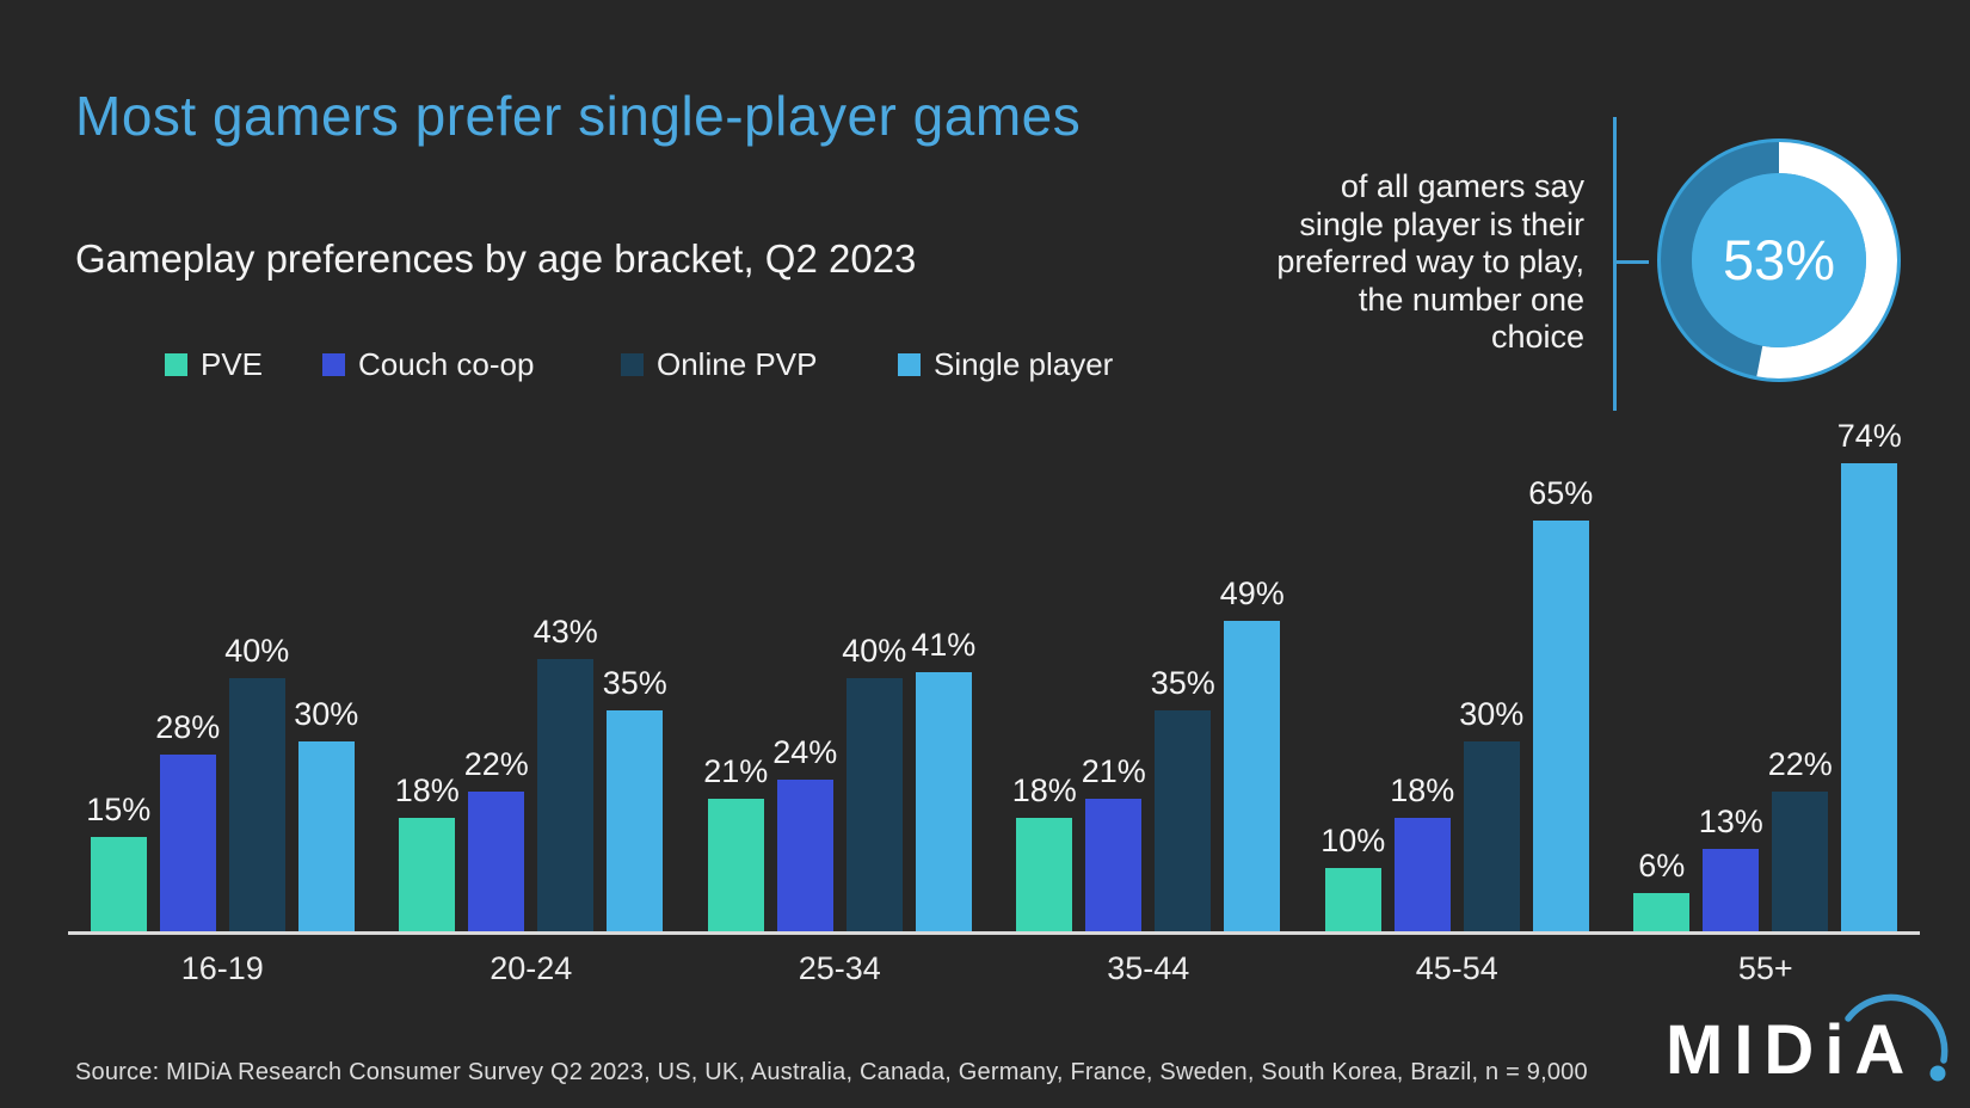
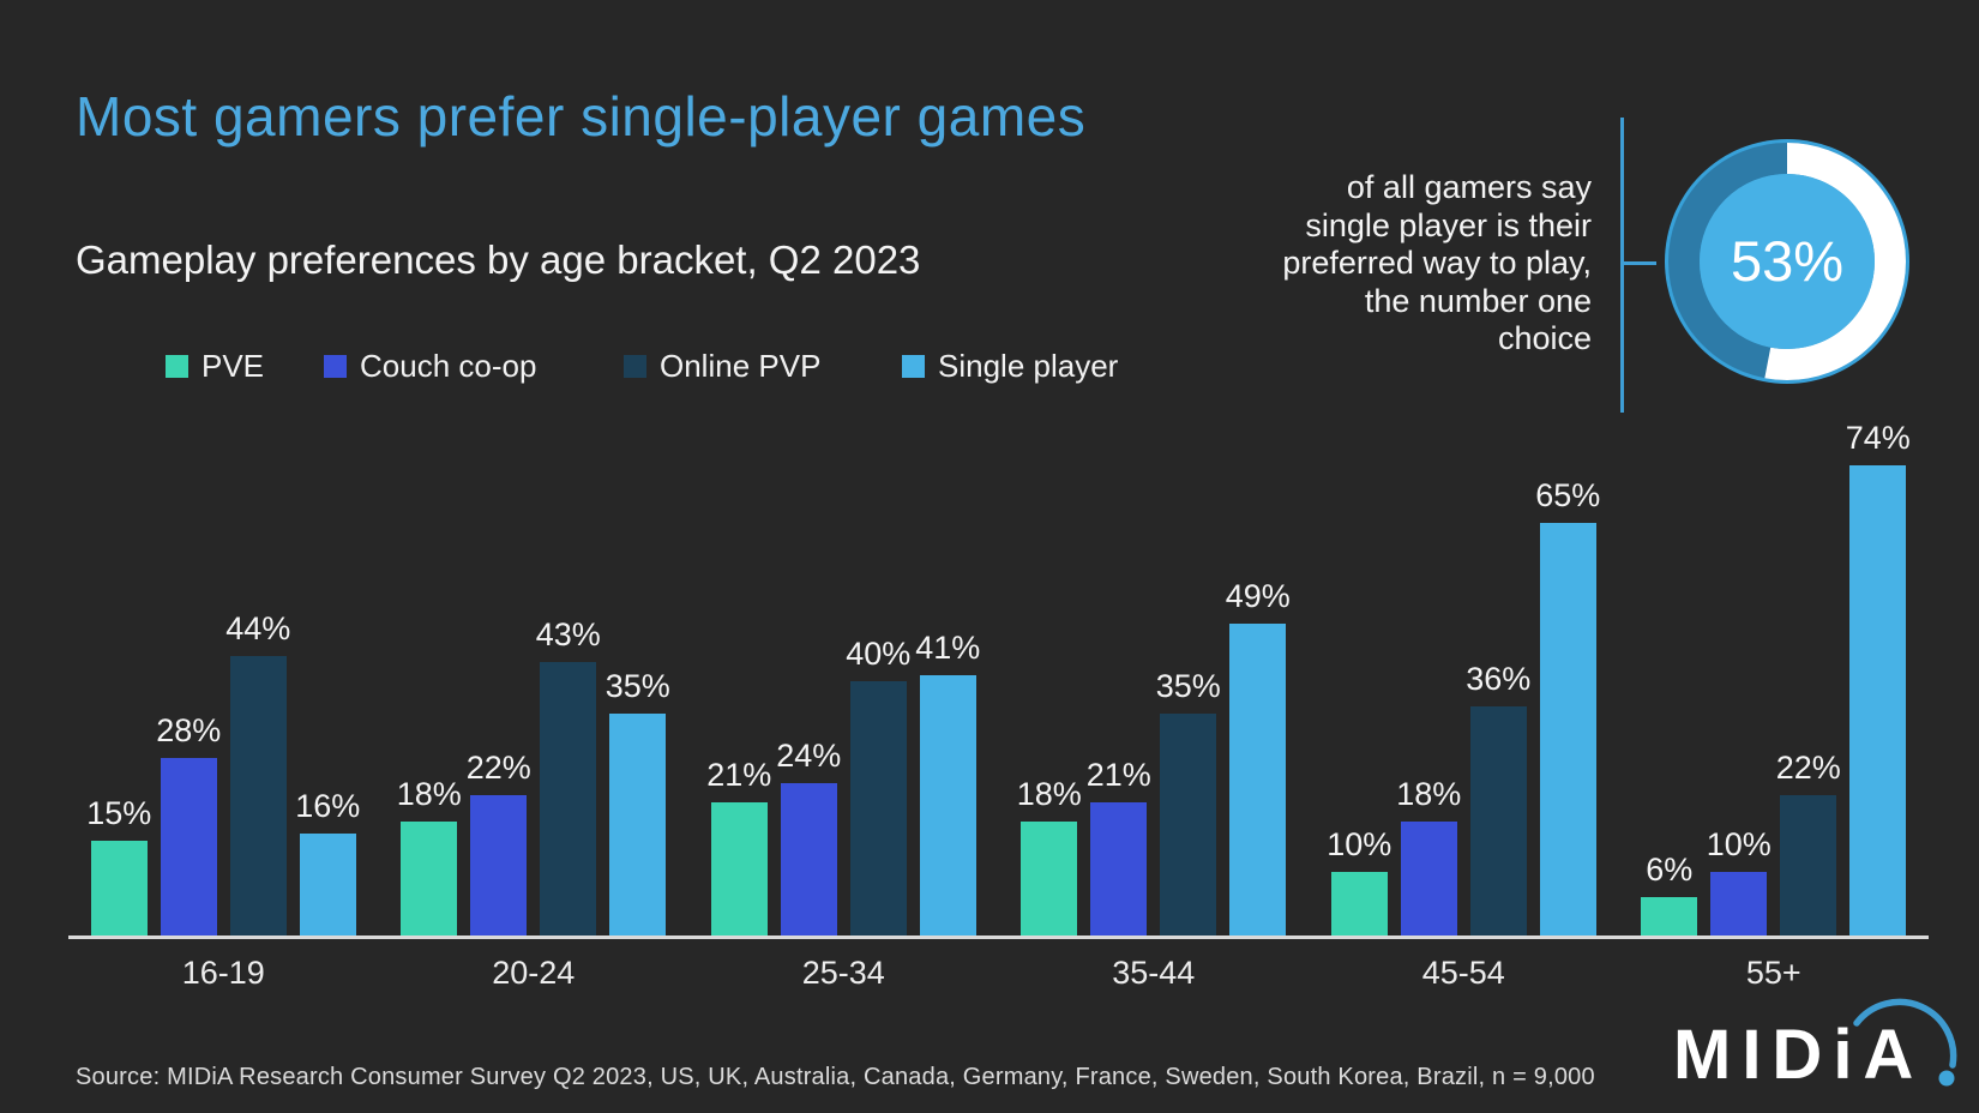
Online PVP/16-19: 40% -> 44%
Single player/16-19: 30% -> 16%
Online PVP/45-54: 30% -> 36%
Couch co-op/55+: 13% -> 10%
